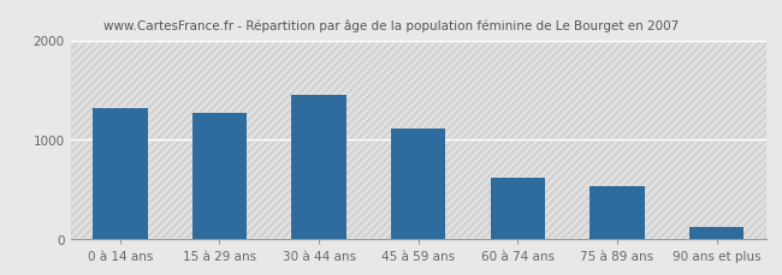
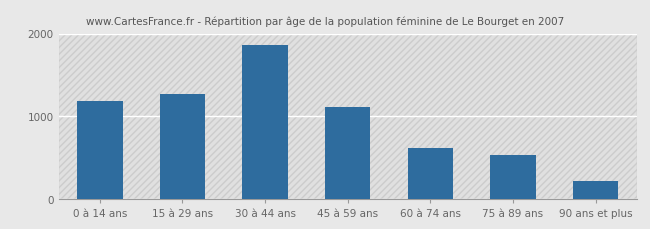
0 à 14 ans: 1320 -> 1180
30 à 44 ans: 1450 -> 1860
90 ans et plus: 120 -> 220
